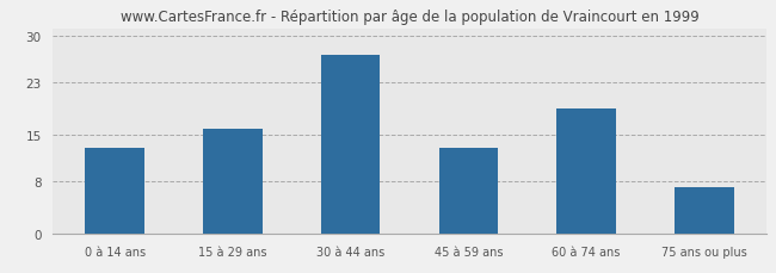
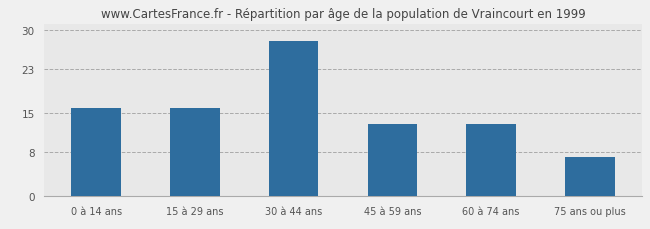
0 à 14 ans: 13 -> 16
30 à 44 ans: 27 -> 28
60 à 74 ans: 19 -> 13
